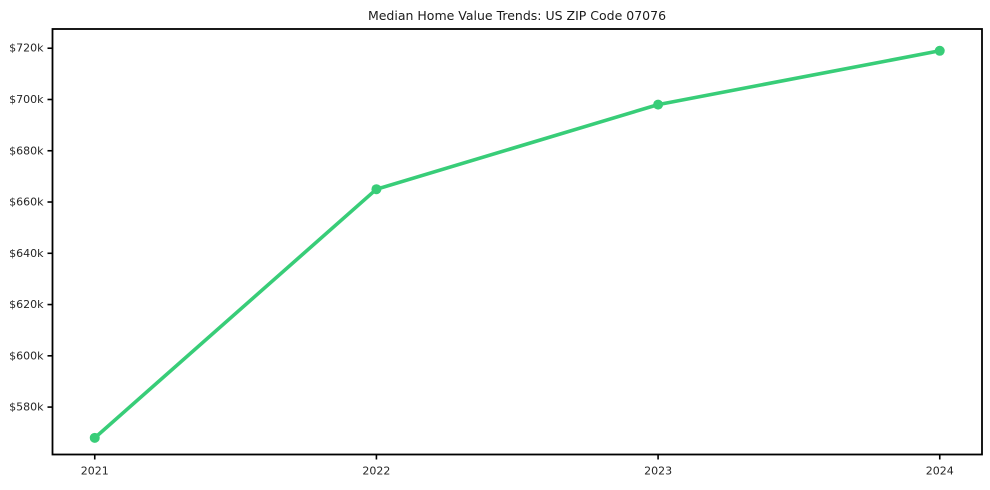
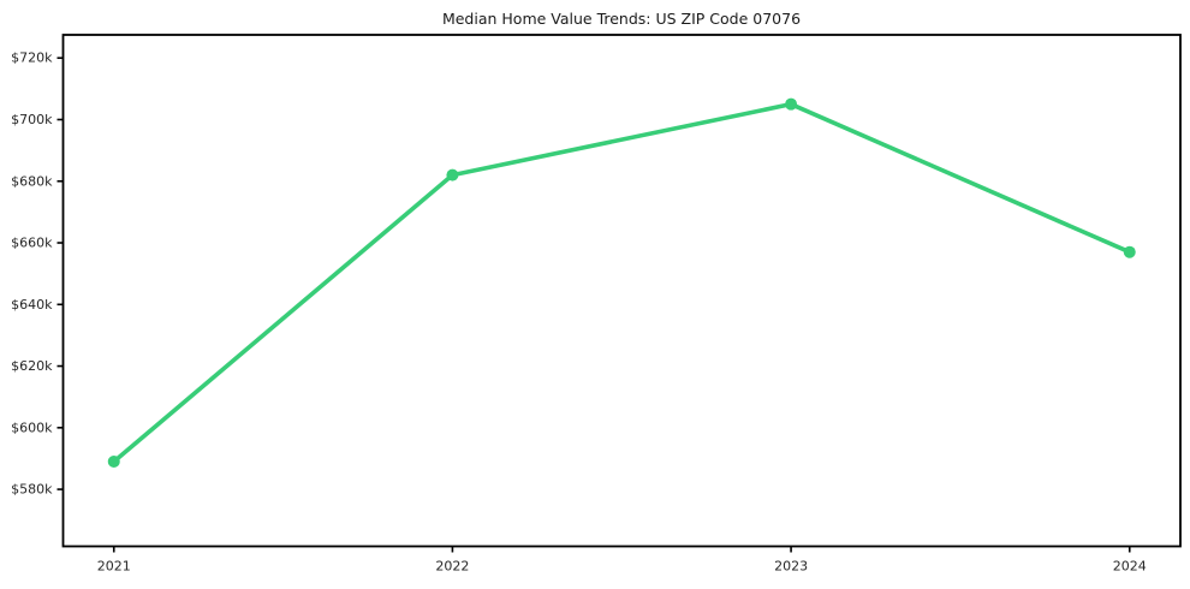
2021: $568k -> $589k
2022: $665k -> $682k
2023: $698k -> $705k
2024: $719k -> $657k
